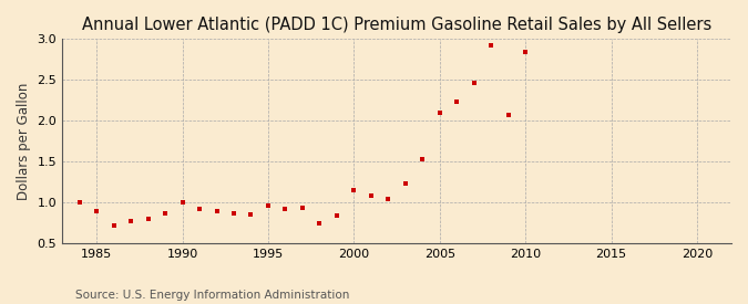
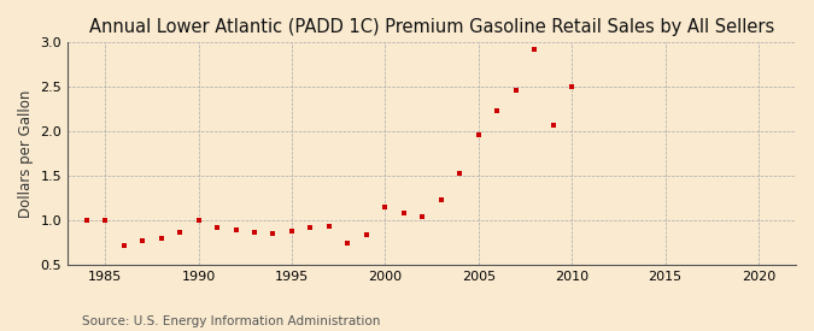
1985: 0.90 -> 1.01
1995: 0.96 -> 0.88
2005: 2.10 -> 1.96
2010: 2.84 -> 2.50
